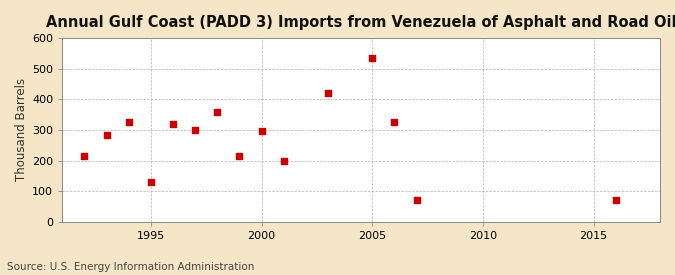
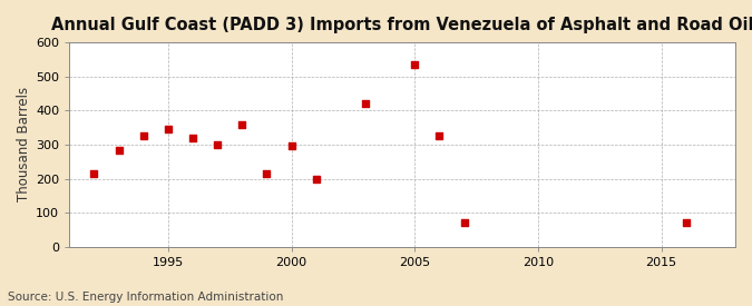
1995: 130 -> 345
